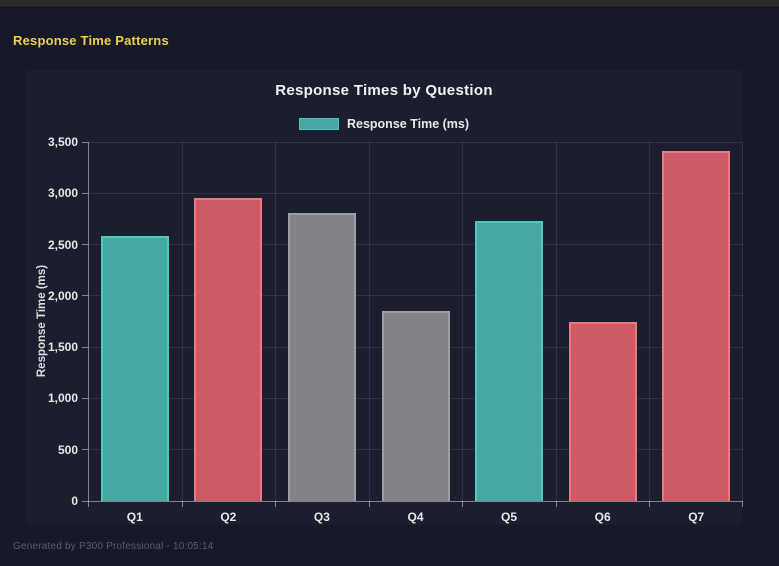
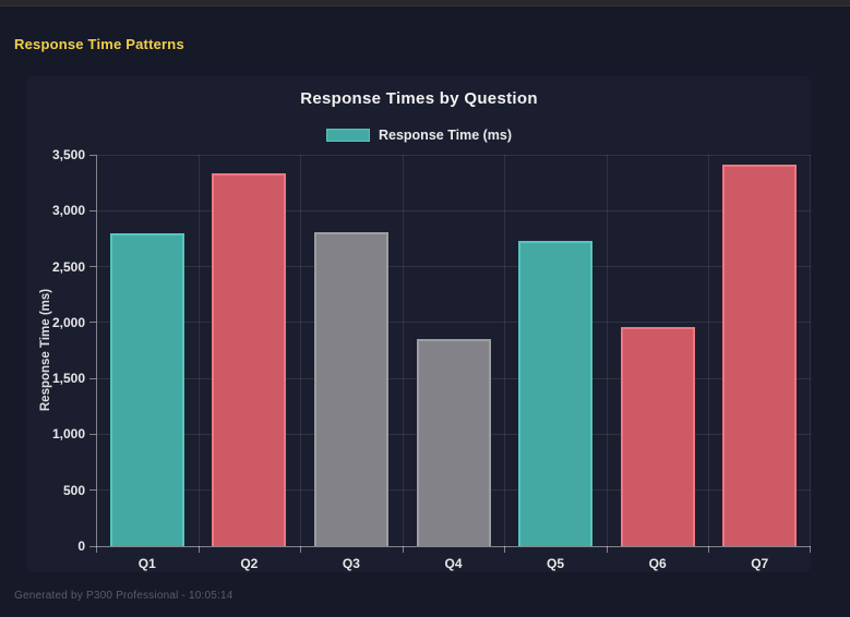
Q1: 2580 -> 2800
Q2: 2950 -> 3330
Q6: 1750 -> 1960
